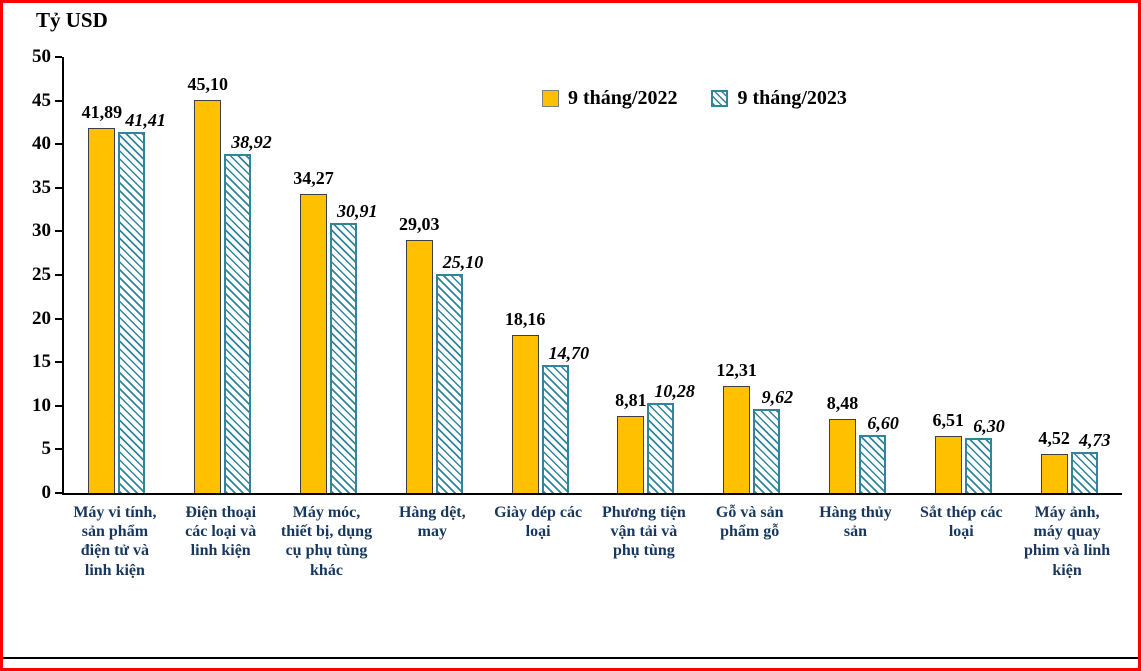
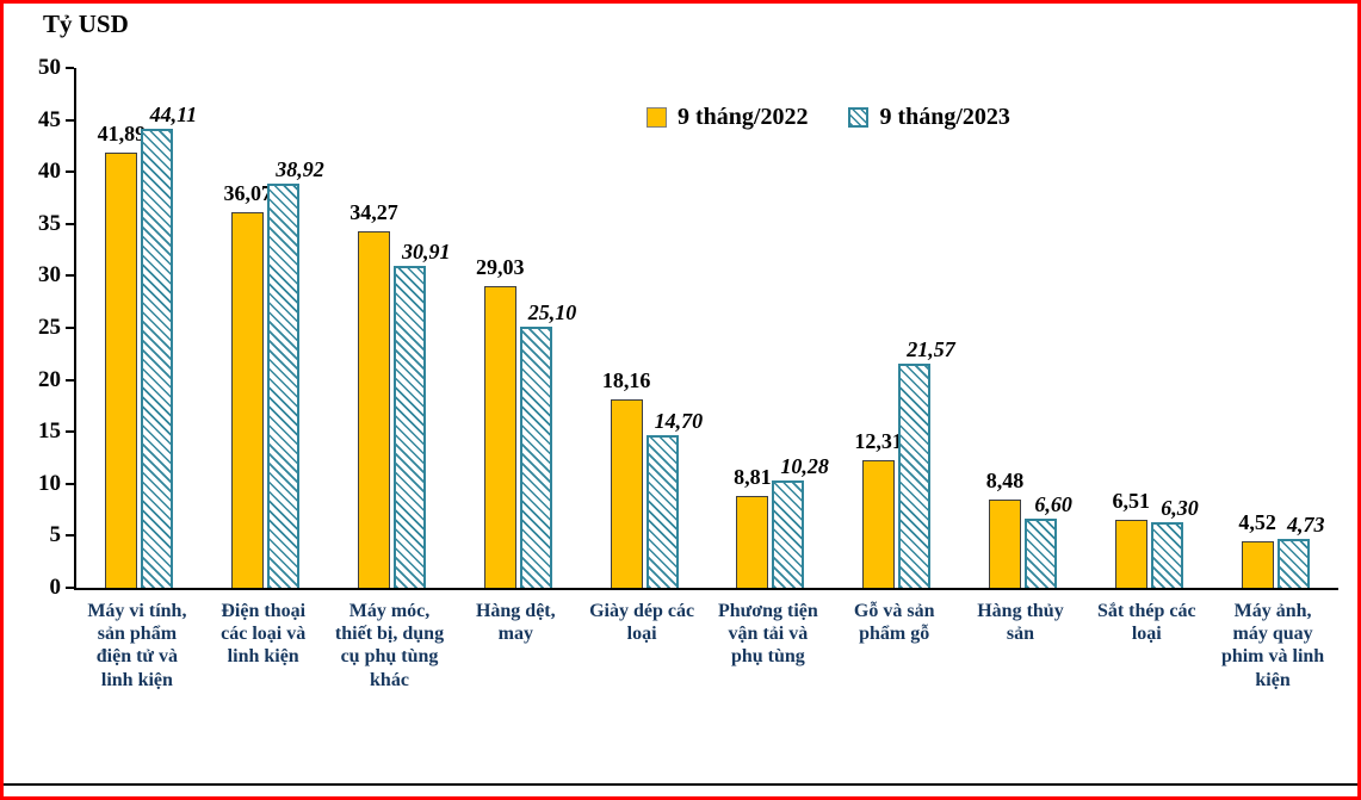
9 tháng/2023/Máy vi tính, sản phẩm điện tử và linh kiện: 41,41 -> 44,11
9 tháng/2022/Điện thoại các loại và linh kiện: 45,10 -> 36,07
9 tháng/2023/Gỗ và sản phẩm gỗ: 9,62 -> 21,57
